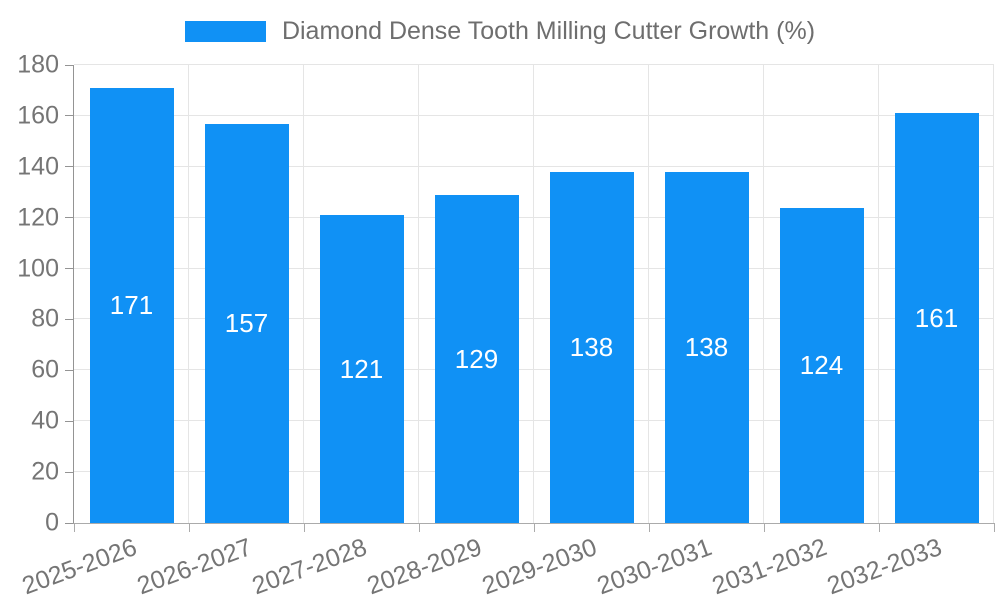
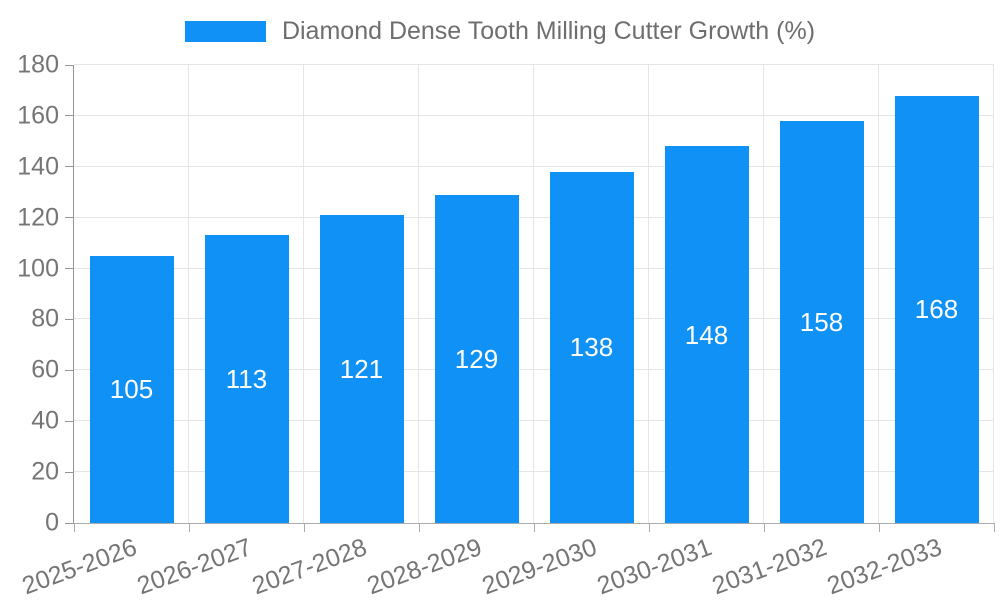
2025-2026: 171 -> 105
2026-2027: 157 -> 113
2030-2031: 138 -> 148
2031-2032: 124 -> 158
2032-2033: 161 -> 168
